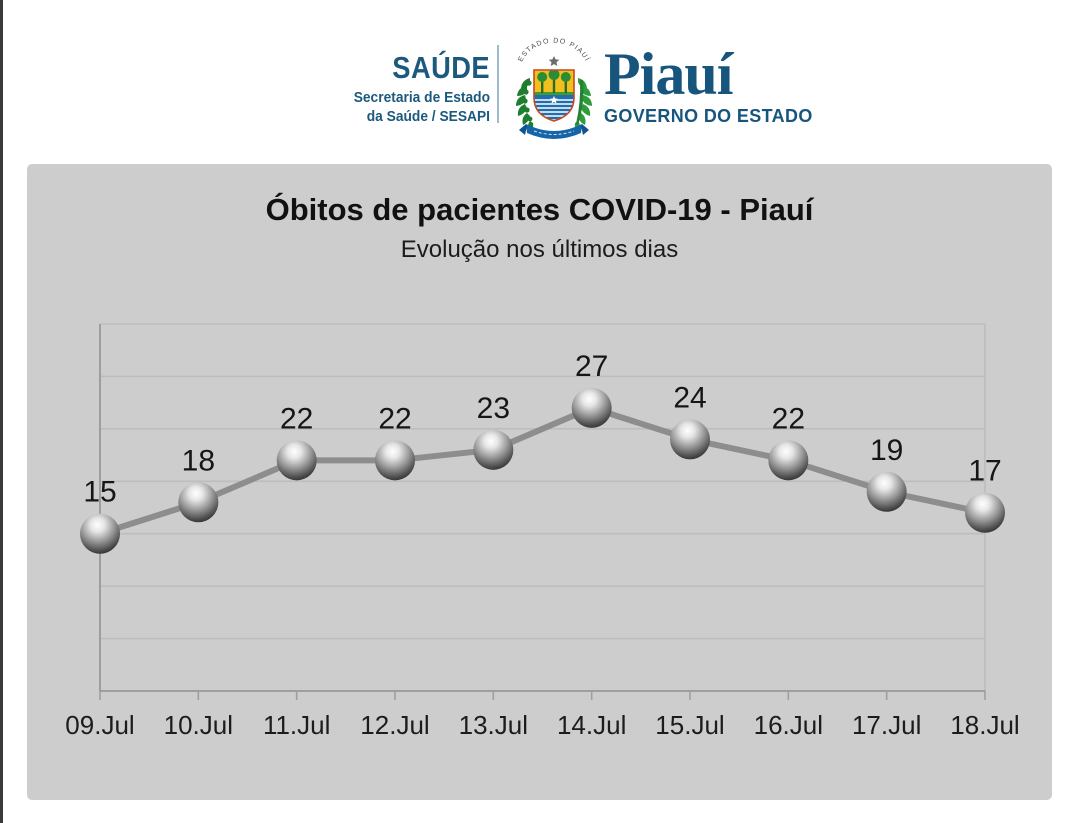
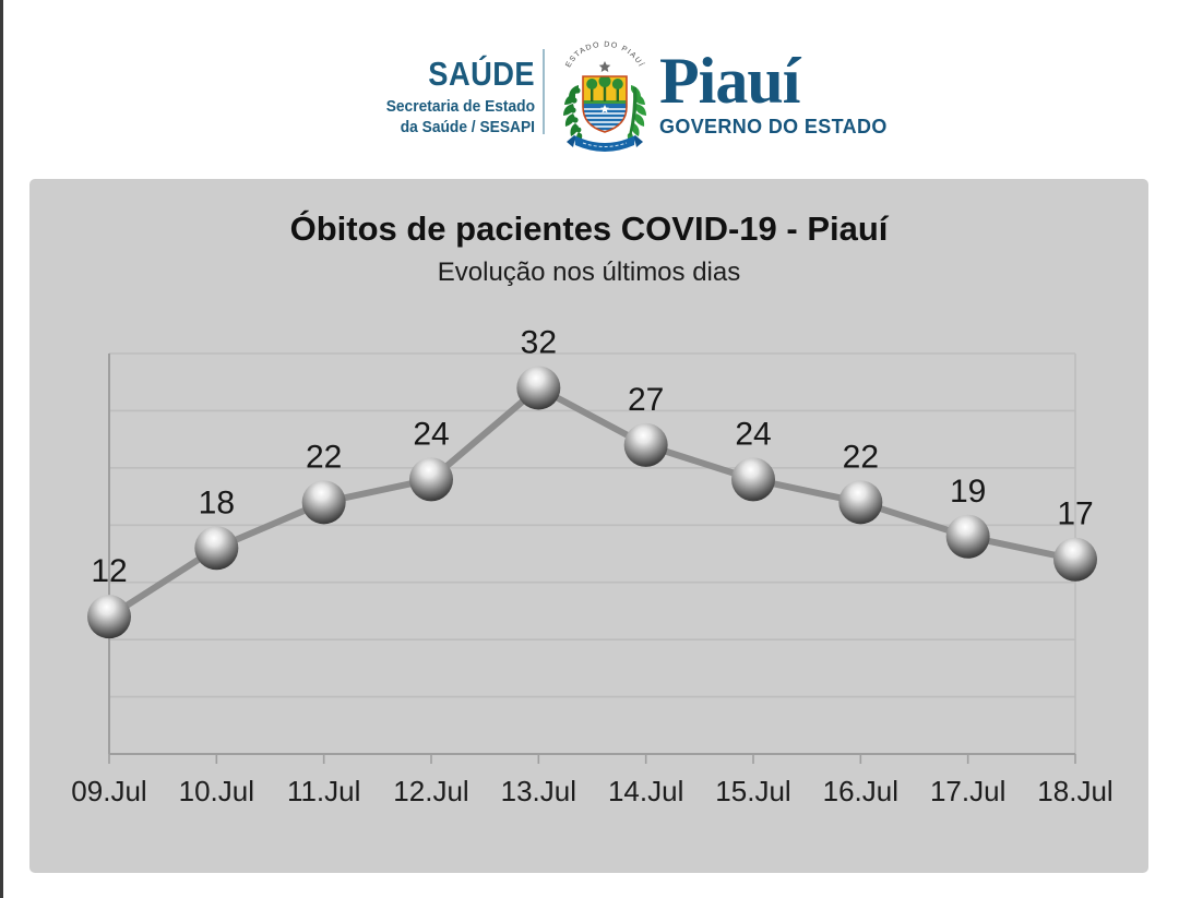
09.Jul: 15 -> 12
12.Jul: 22 -> 24
13.Jul: 23 -> 32
